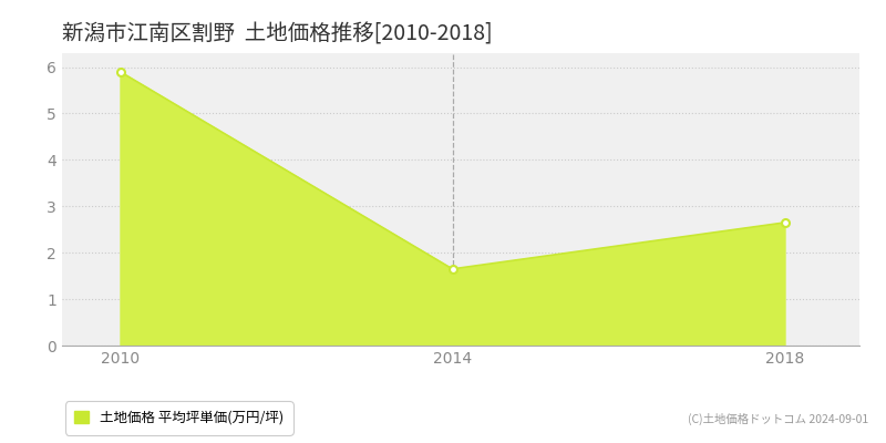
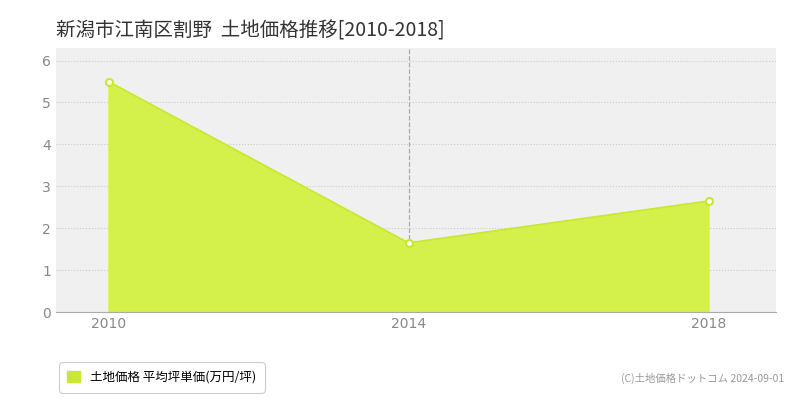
2010: 5.90 -> 5.50
